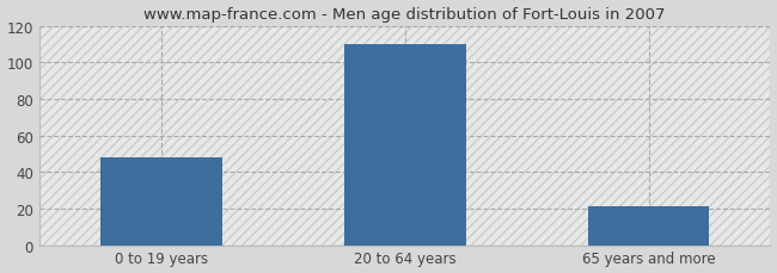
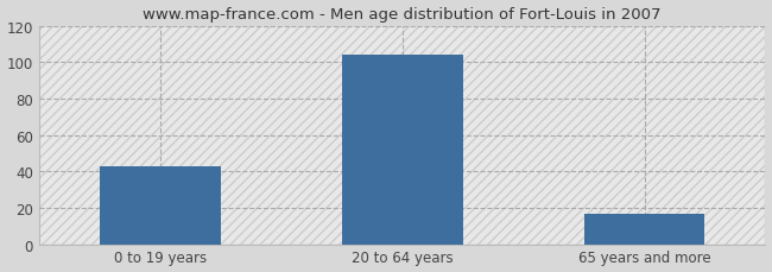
0 to 19 years: 48 -> 43
20 to 64 years: 110 -> 104
65 years and more: 21 -> 17
